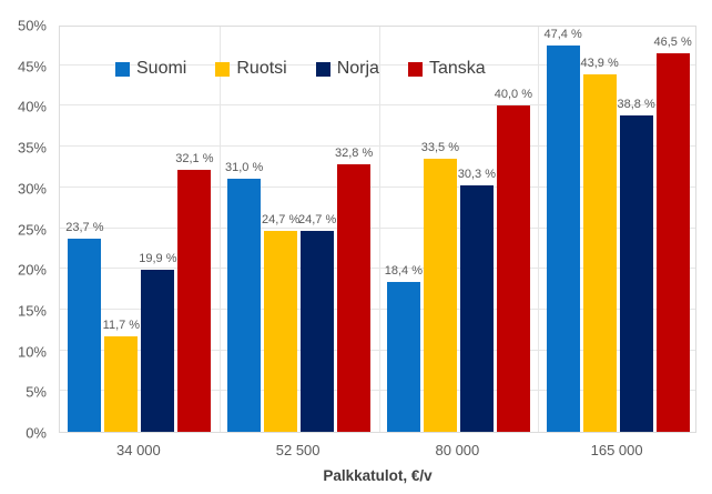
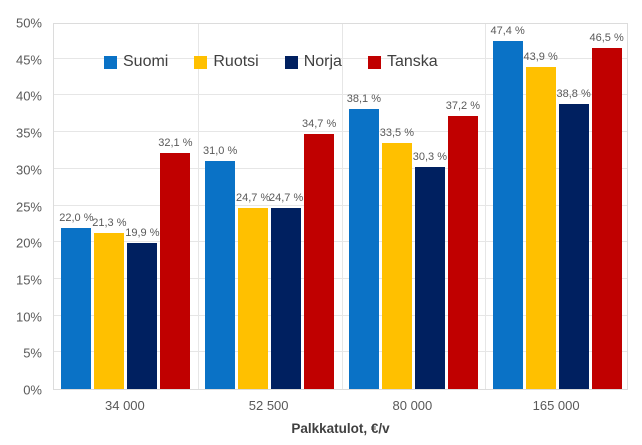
Suomi/34 000: 23,7 -> 22,0
Ruotsi/34 000: 11,7 -> 21,3
Tanska/52 500: 32,8 -> 34,7
Suomi/80 000: 18,4 -> 38,1
Tanska/80 000: 40,0 -> 37,2
